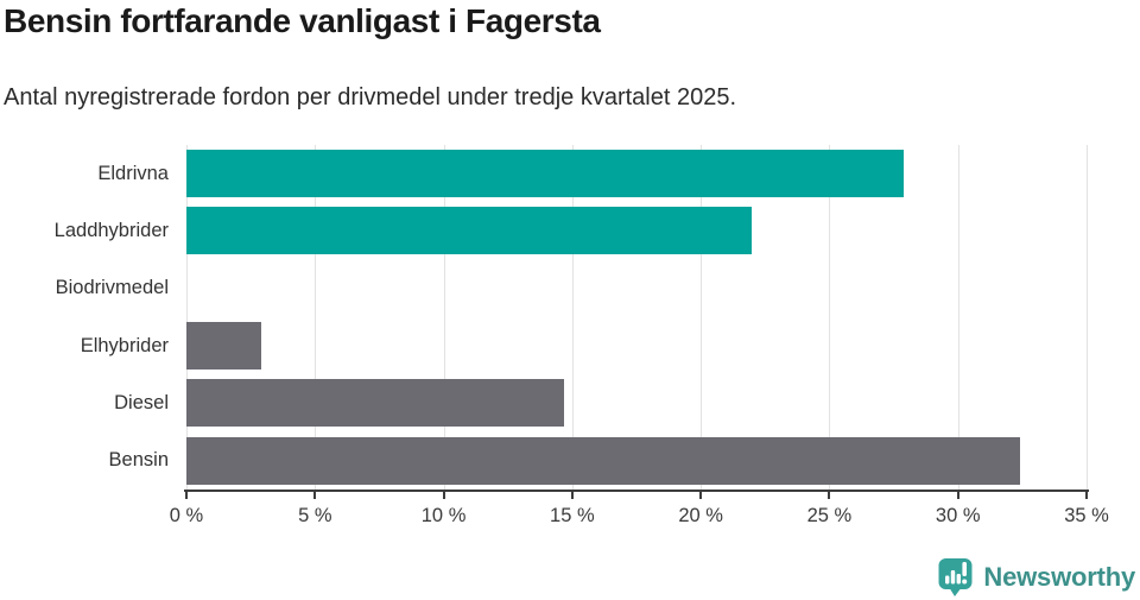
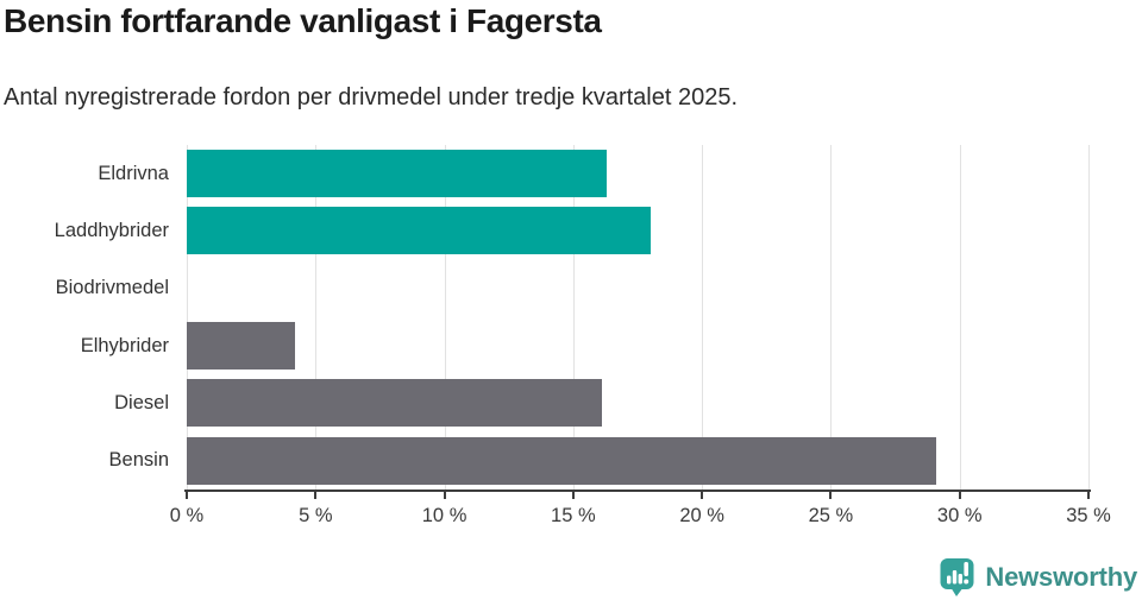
Eldrivna: 27.9% -> 16.3%
Laddhybrider: 22.0% -> 18.0%
Elhybrider: 2.9% -> 4.2%
Diesel: 14.7% -> 16.1%
Bensin: 32.4% -> 29.1%
